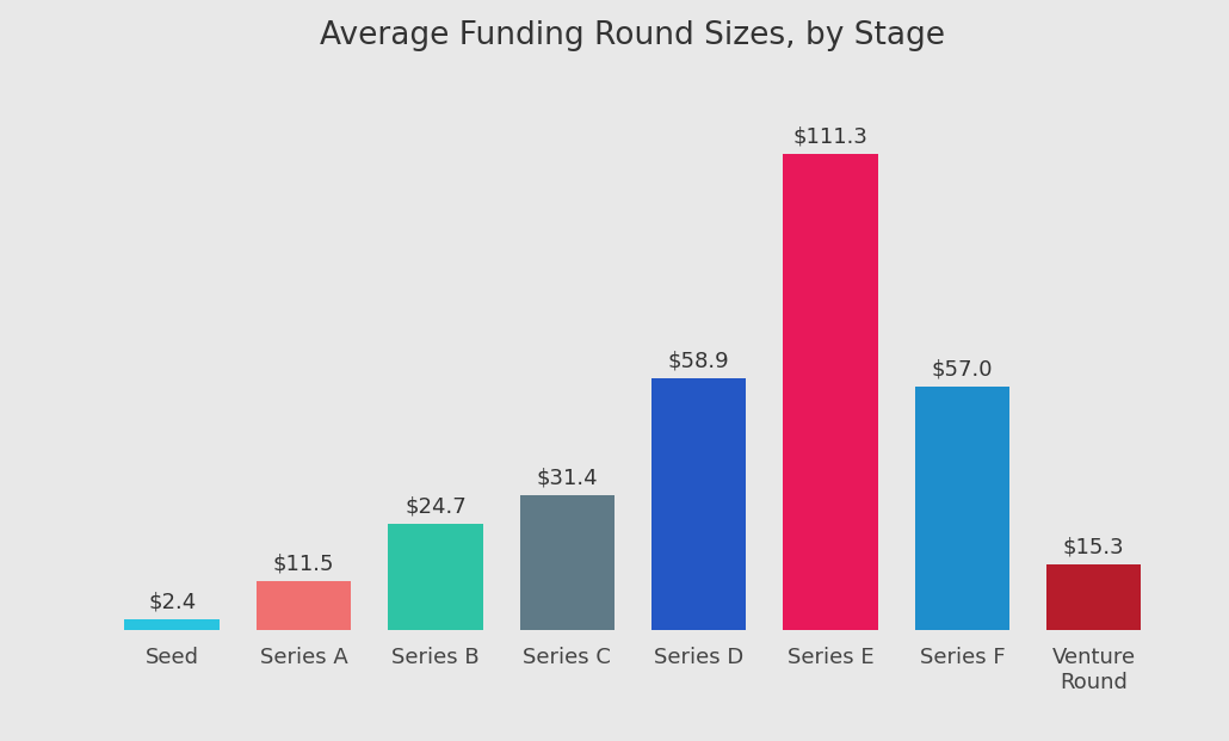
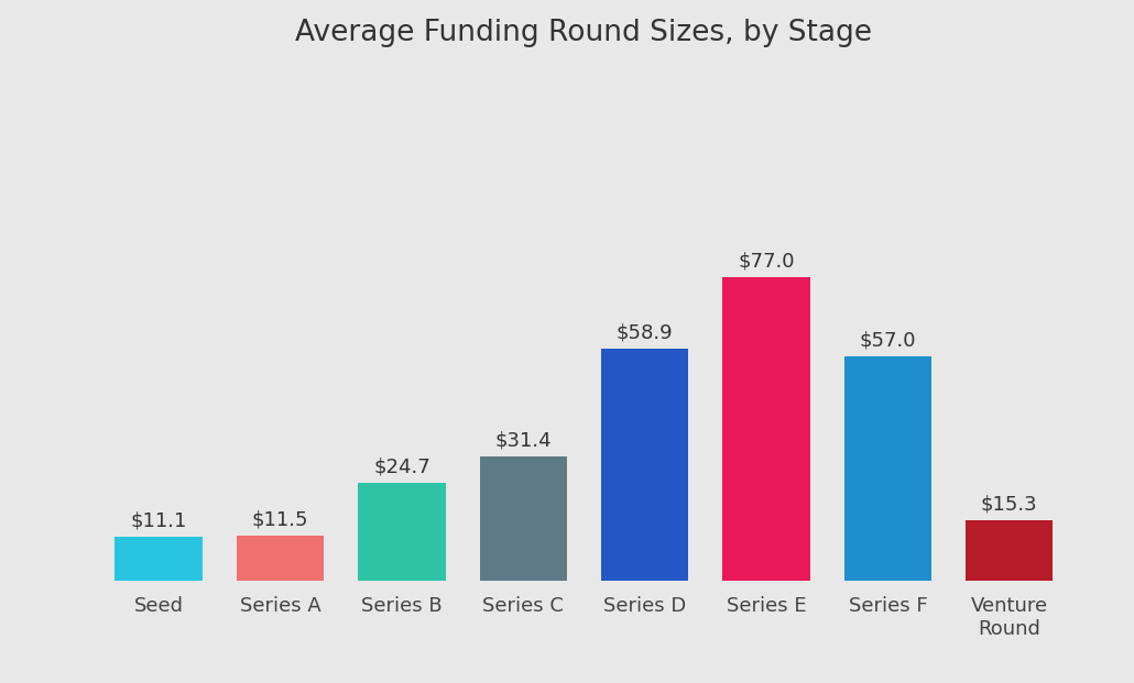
Seed: $2.4 -> $11.1
Series E: $111.3 -> $77.0
